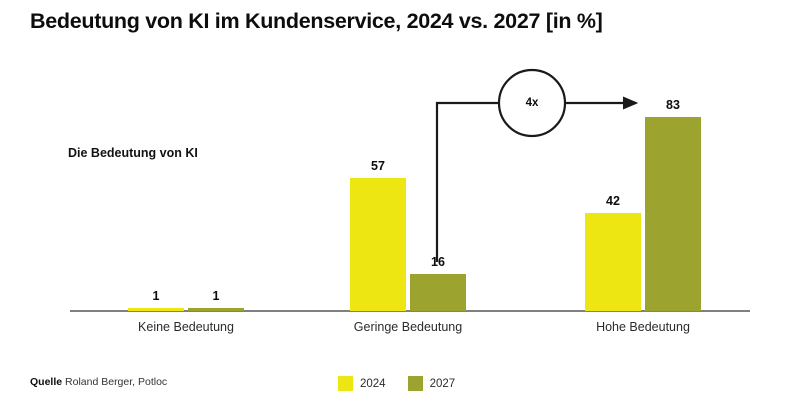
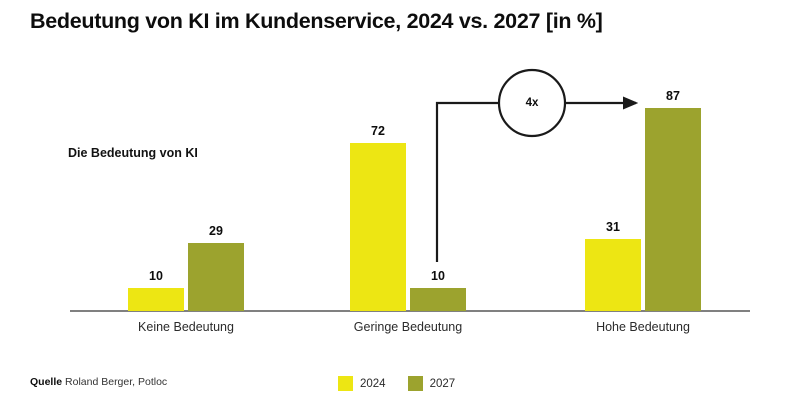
2024/Keine Bedeutung: 1 -> 10
2027/Keine Bedeutung: 1 -> 29
2024/Geringe Bedeutung: 57 -> 72
2027/Geringe Bedeutung: 16 -> 10
2024/Hohe Bedeutung: 42 -> 31
2027/Hohe Bedeutung: 83 -> 87
